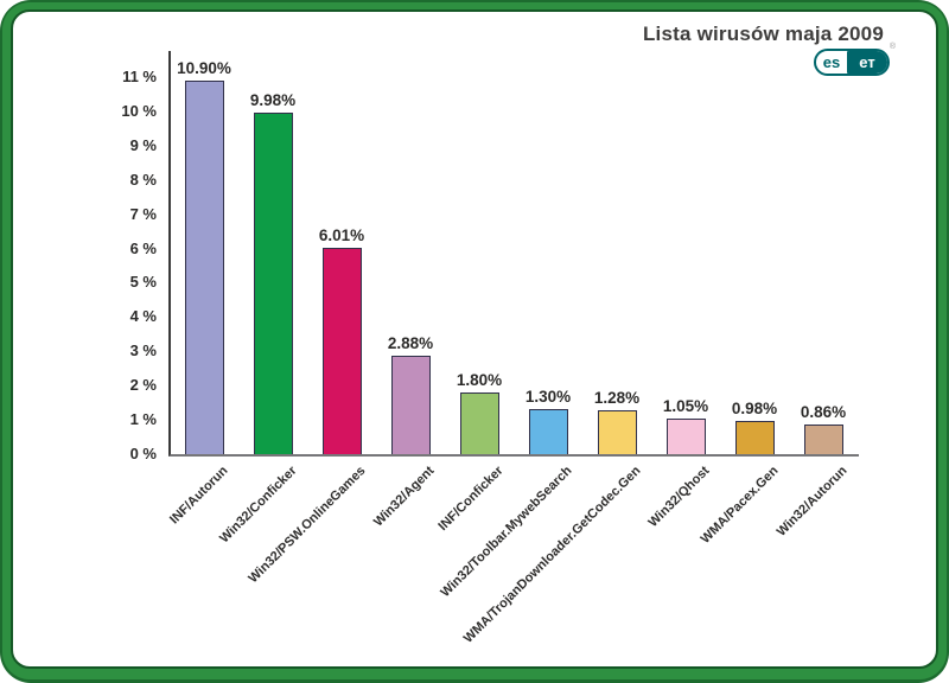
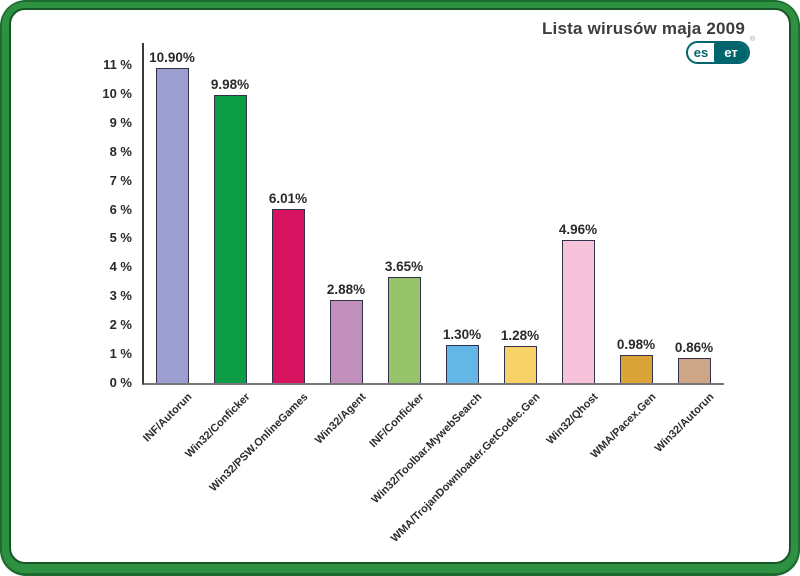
INF/Conficker: 1.80% -> 3.65%
Win32/Qhost: 1.05% -> 4.96%
